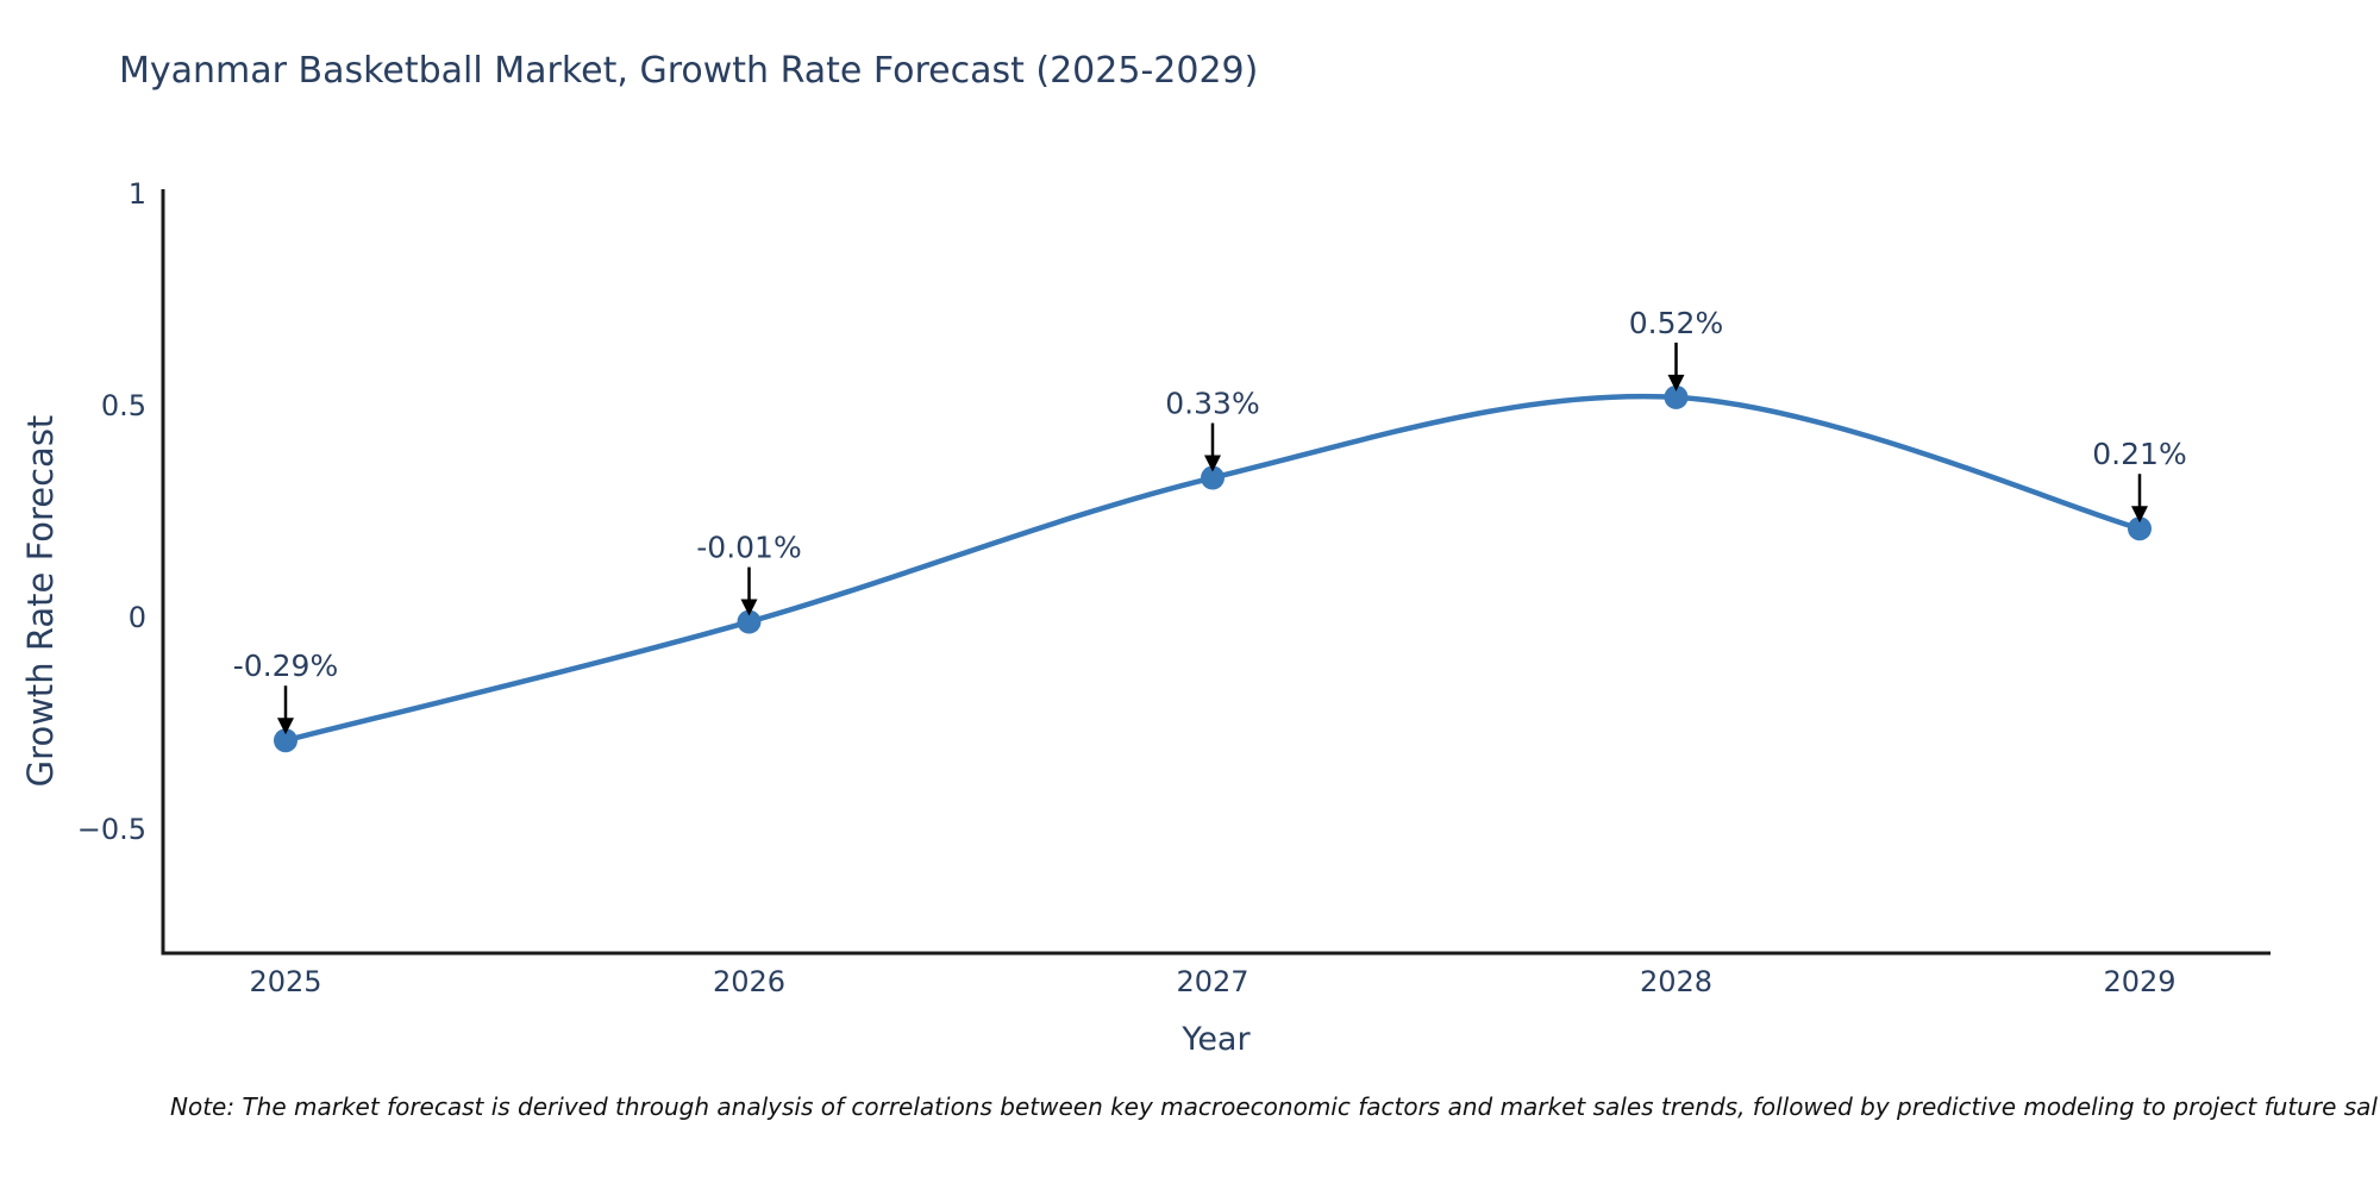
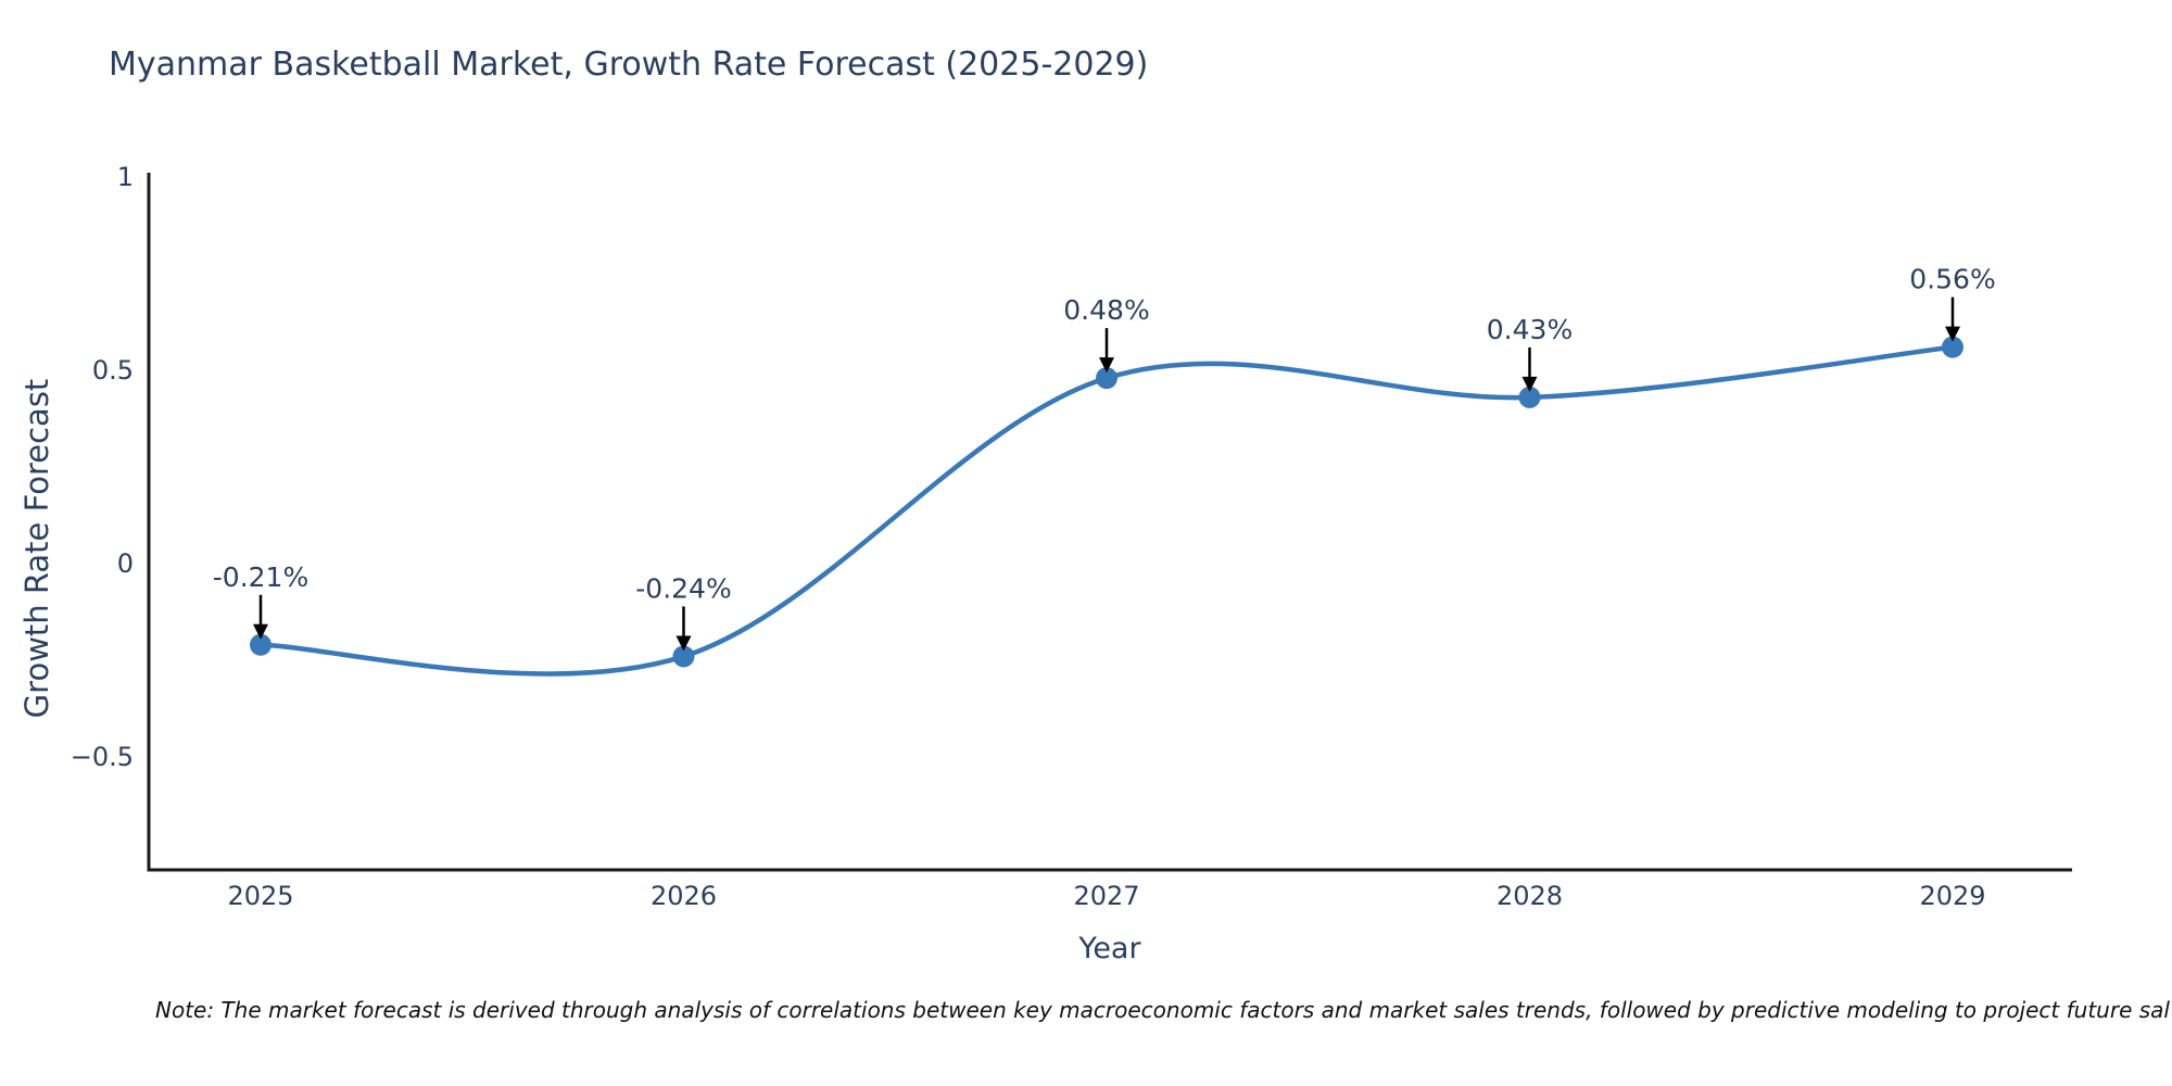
2025: -0.29% -> -0.21%
2026: -0.01% -> -0.24%
2027: 0.33% -> 0.48%
2028: 0.52% -> 0.43%
2029: 0.21% -> 0.56%
